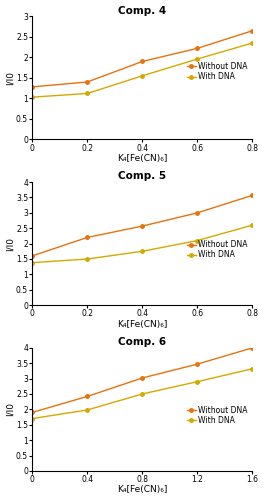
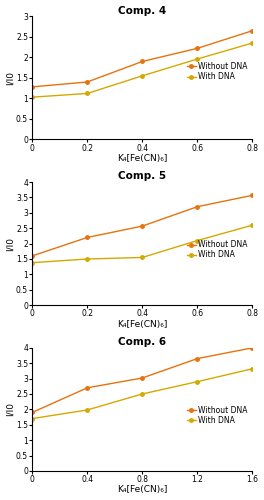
Comp. 5/With DNA/0.4: 1.75 -> 1.55
Comp. 5/Without DNA/0.6: 3.00 -> 3.20
Comp. 6/Without DNA/0.4: 2.42 -> 2.70
Comp. 6/Without DNA/1.2: 3.47 -> 3.65
